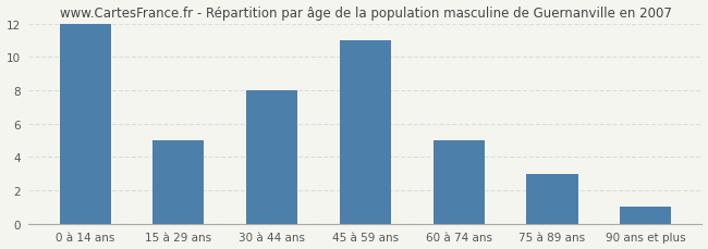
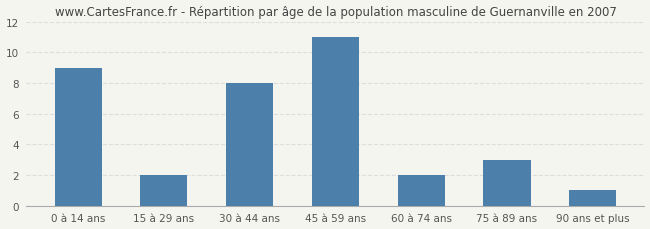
0 à 14 ans: 12 -> 9
15 à 29 ans: 5 -> 2
60 à 74 ans: 5 -> 2
